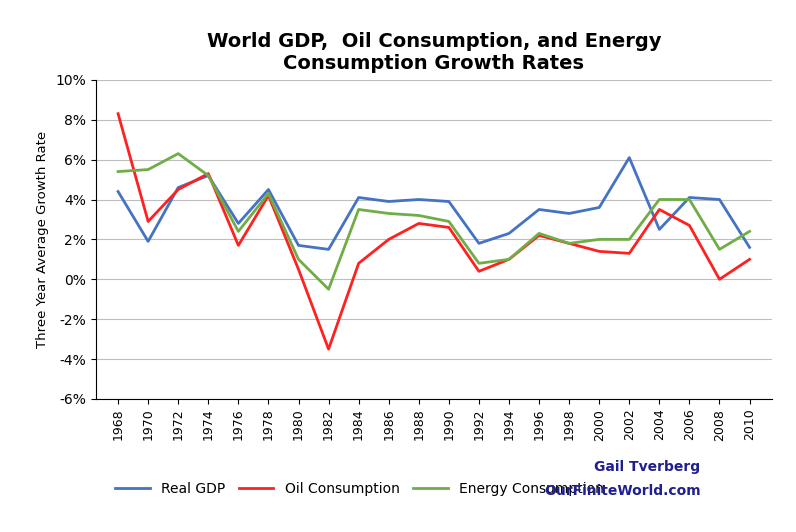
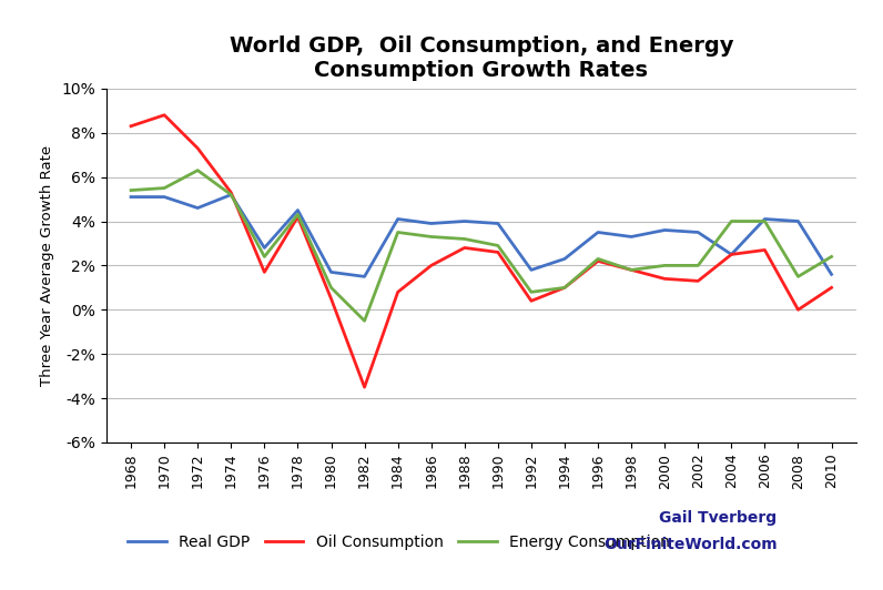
Real GDP/1968: 4.4% -> 5.1%
Real GDP/1970: 1.9% -> 5.1%
Oil Consumption/1970: 2.9% -> 8.8%
Oil Consumption/1972: 4.5% -> 7.3%
Real GDP/2002: 6.1% -> 3.5%
Oil Consumption/2004: 3.5% -> 2.5%
